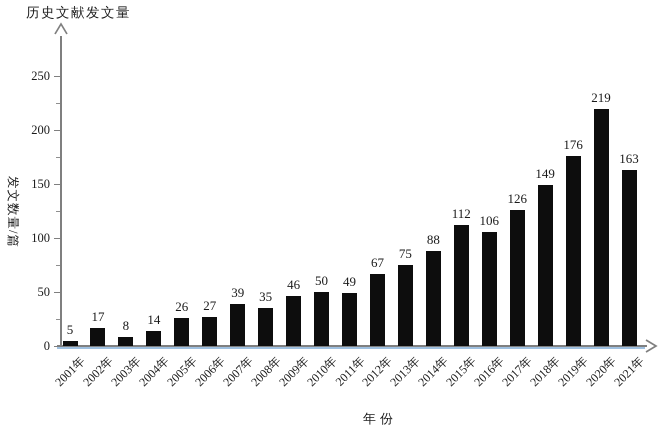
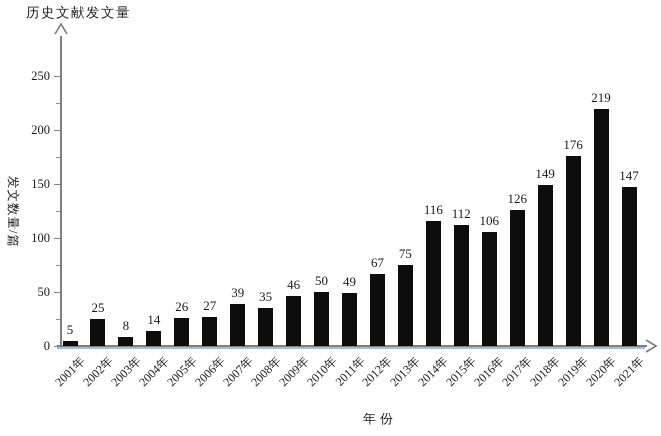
2002年: 17 -> 25
2014年: 88 -> 116
2021年: 163 -> 147
